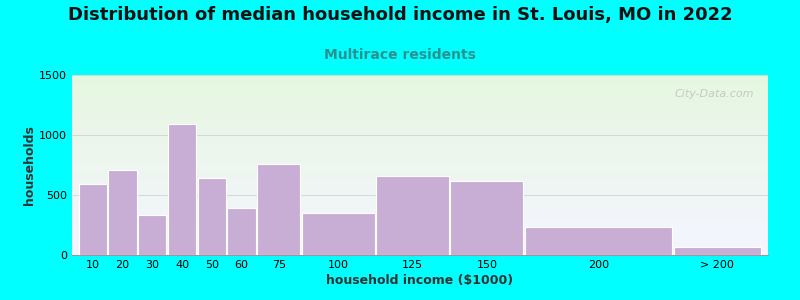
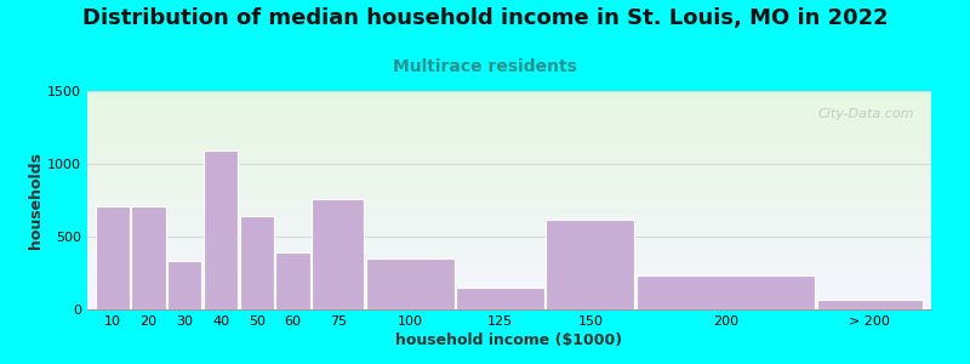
10: 590 -> 710
125: 660 -> 150
